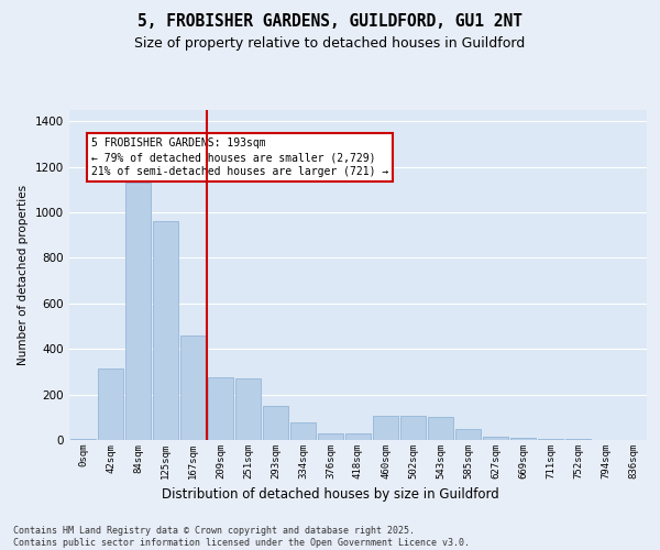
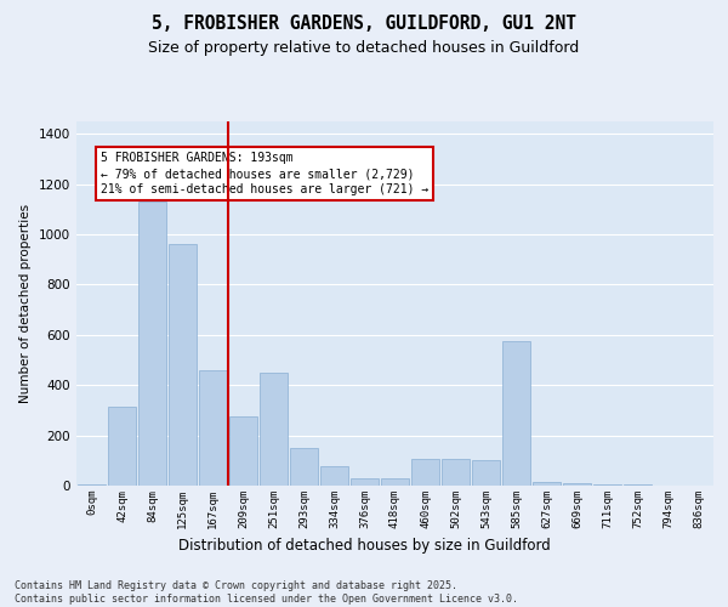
251sqm: 270 -> 450
585sqm: 50 -> 575
